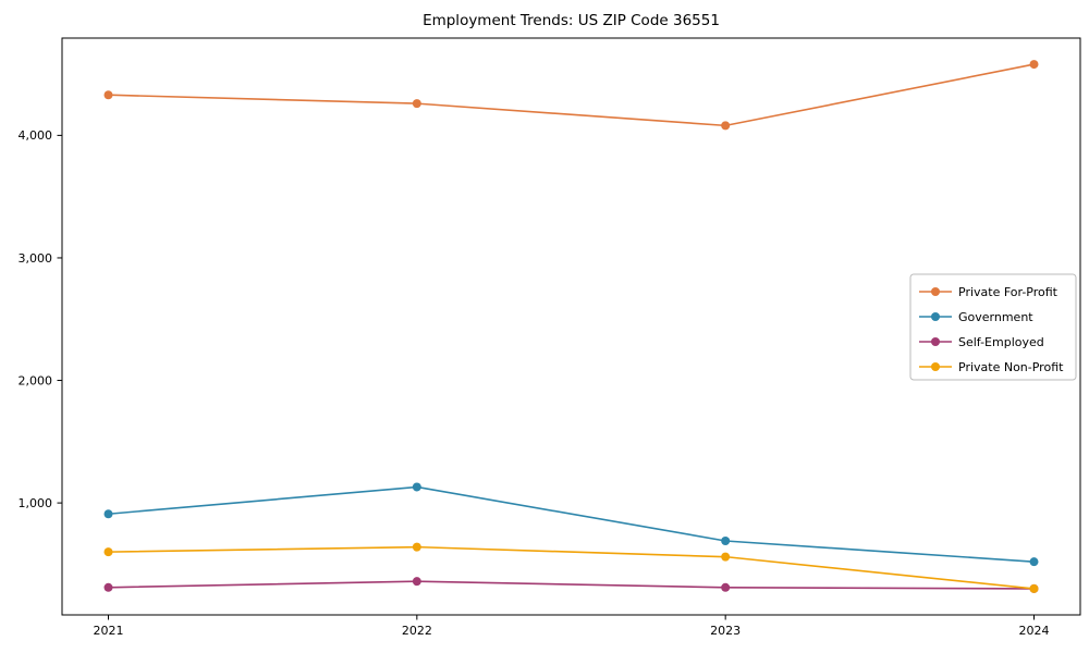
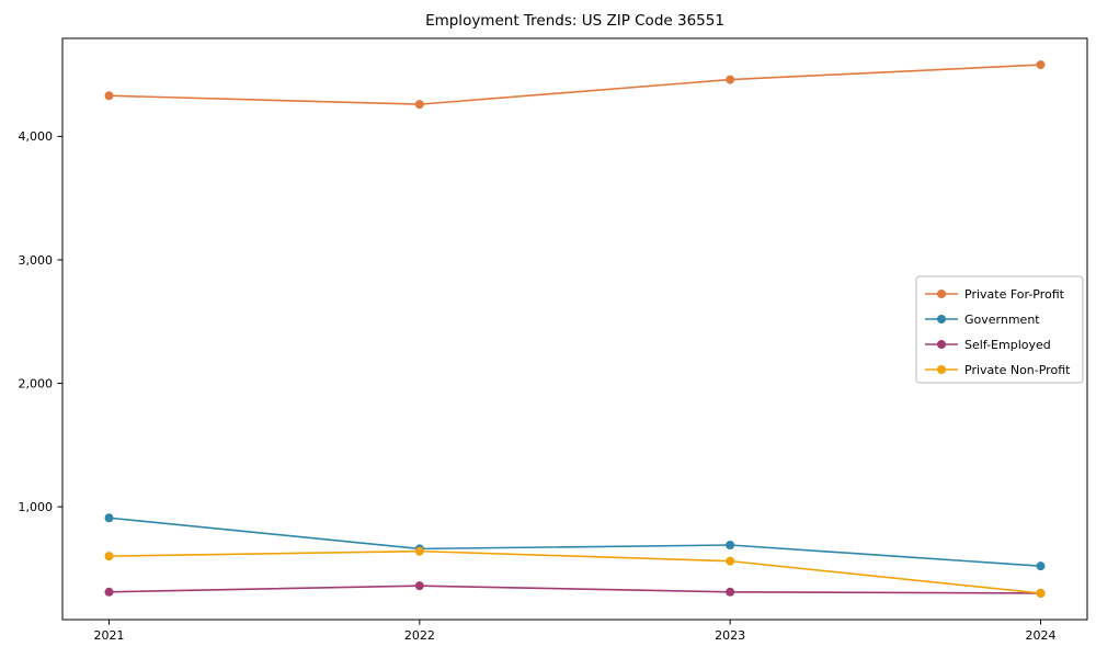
Government/2022: 1130 -> 660
Private For-Profit/2023: 4080 -> 4460
